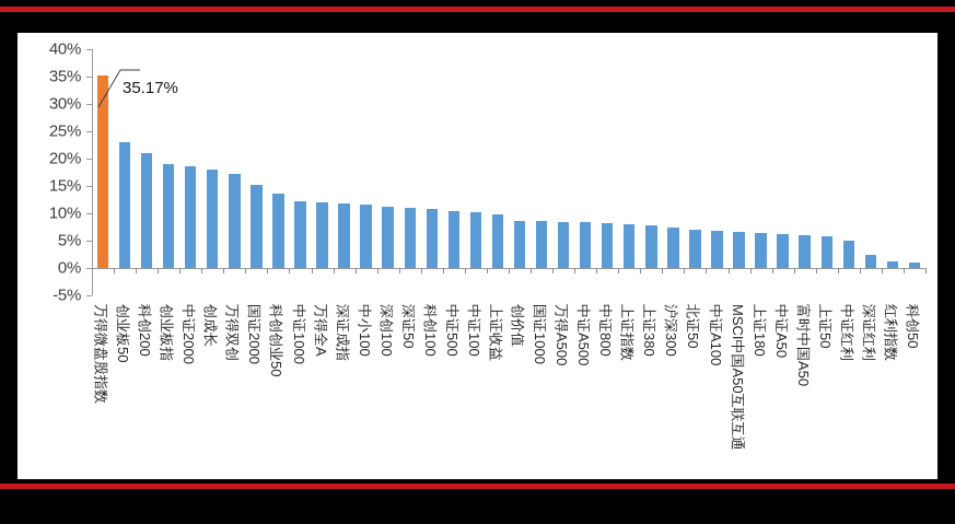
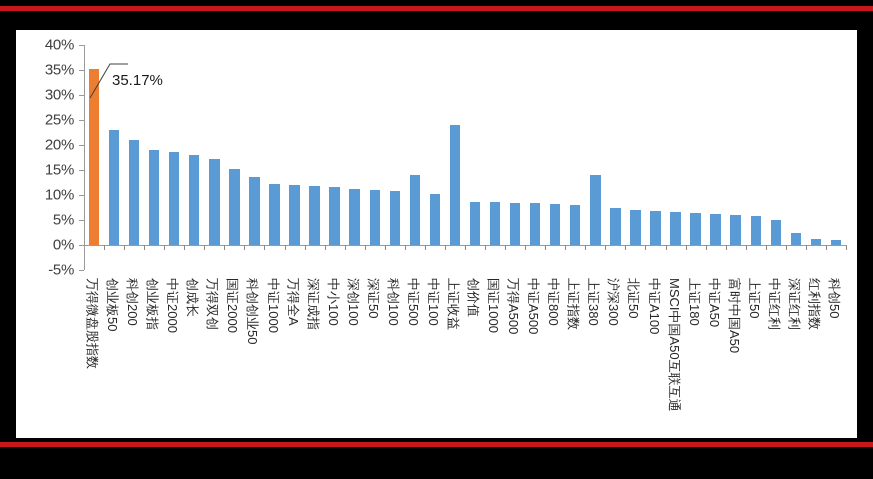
中证500: 10% -> 14%
上证收益: 10% -> 24%
上证380: 8% -> 14%
